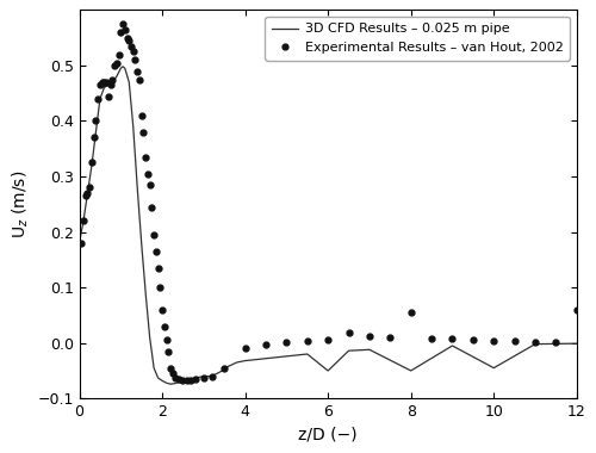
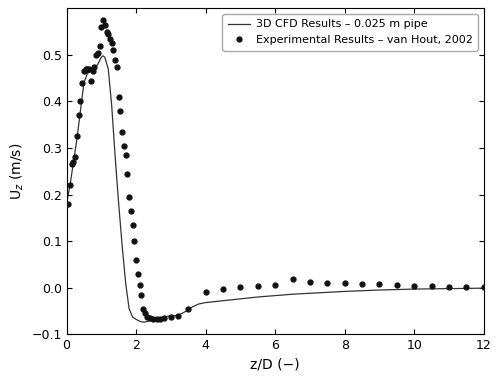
3D CFD Results – 0.025 m pipe/6: -0.050 -> -0.017
3D CFD Results – 0.025 m pipe/8: -0.050 -> -0.008
Experimental Results – van Hout, 2002/8: 0.055 -> 0.010
3D CFD Results – 0.025 m pipe/10: -0.045 -> -0.003
Experimental Results – van Hout, 2002/12: 0.060 -> 0.001
